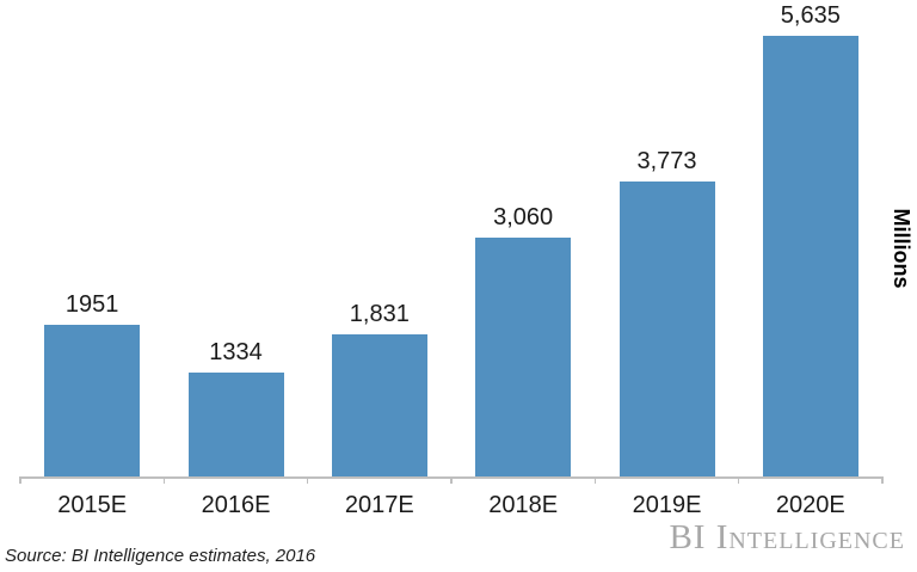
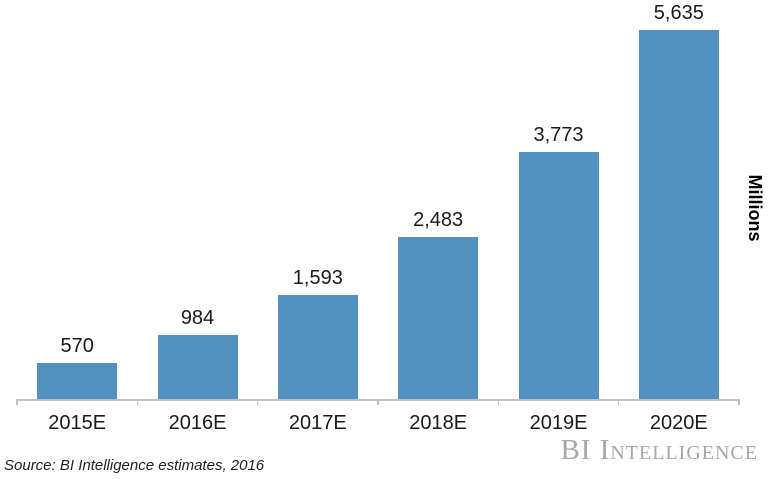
2015E: 1951 -> 570
2016E: 1334 -> 984
2017E: 1,831 -> 1,593
2018E: 3,060 -> 2,483
